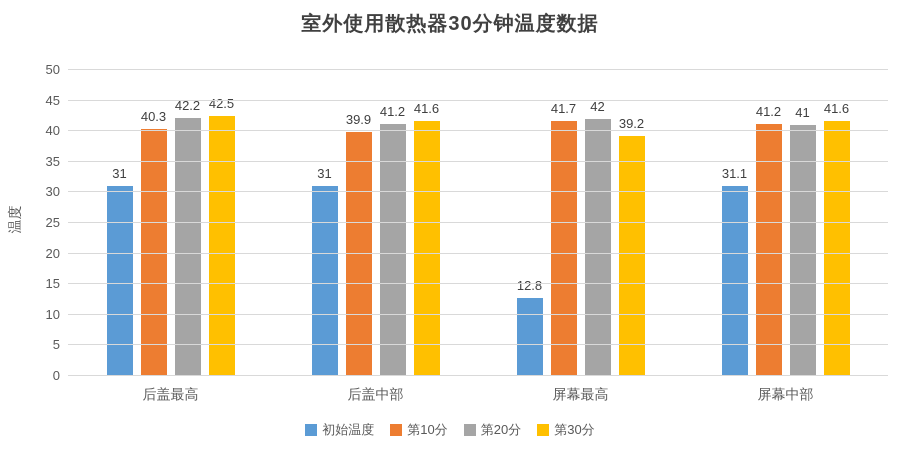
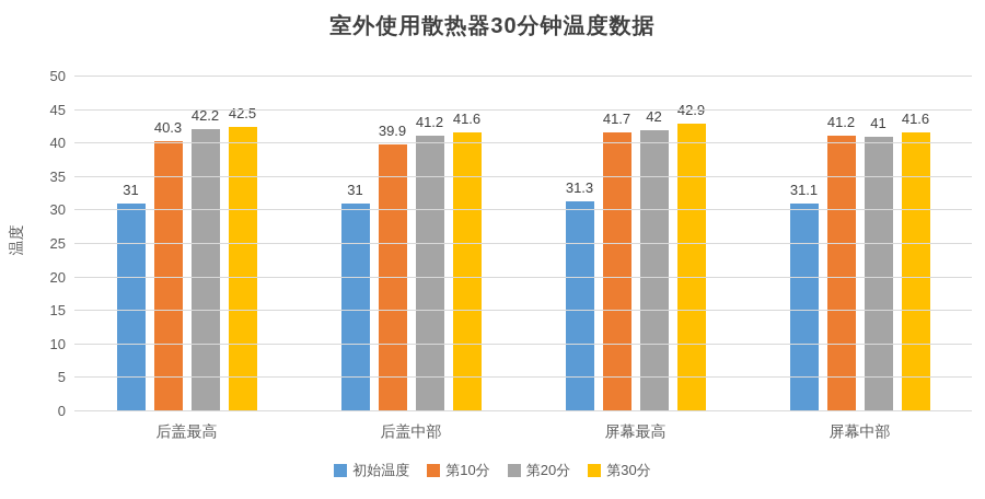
初始温度/屏幕最高: 12.8 -> 31.3
第30分/屏幕最高: 39.2 -> 42.9
